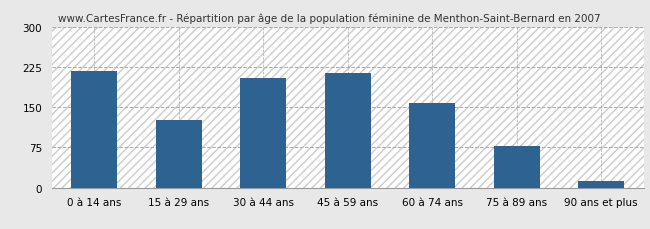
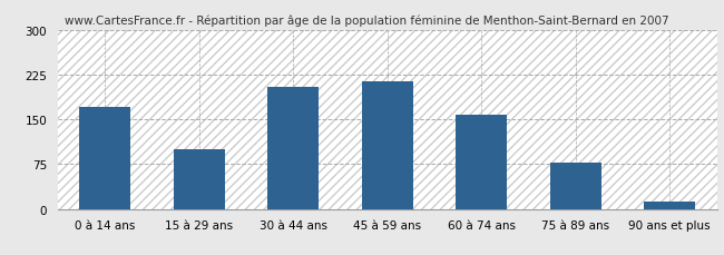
0 à 14 ans: 218 -> 170
15 à 29 ans: 126 -> 100
